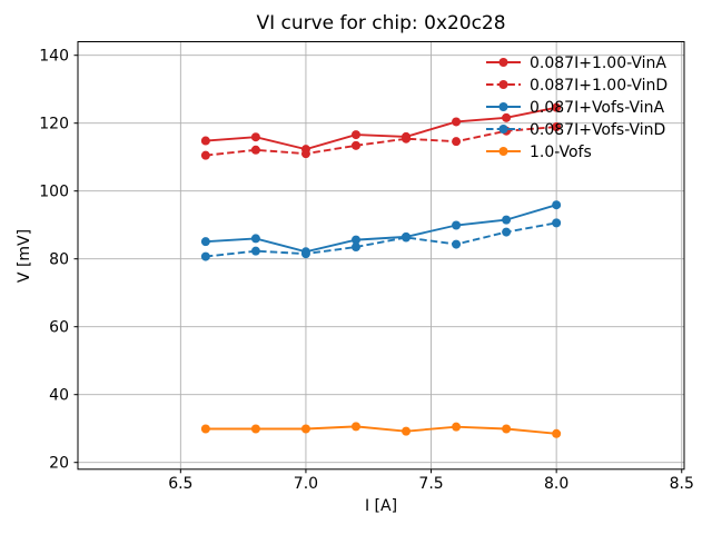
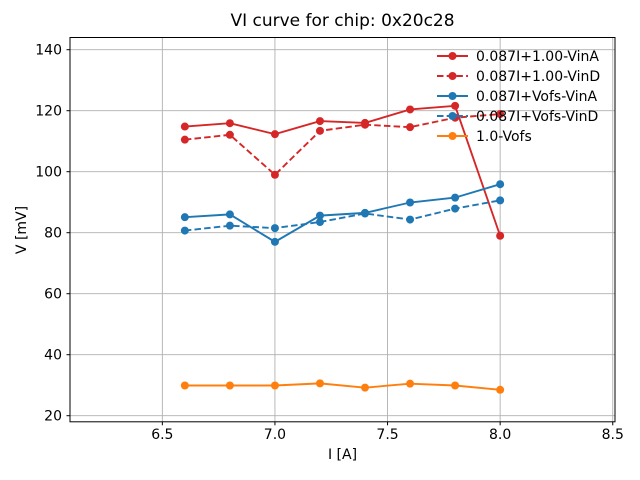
0.087I+1.00-VinD/7.0: 111 -> 99
0.087I+Vofs-VinA/7.0: 82 -> 77
0.087I+1.00-VinA/8.0: 125 -> 79
